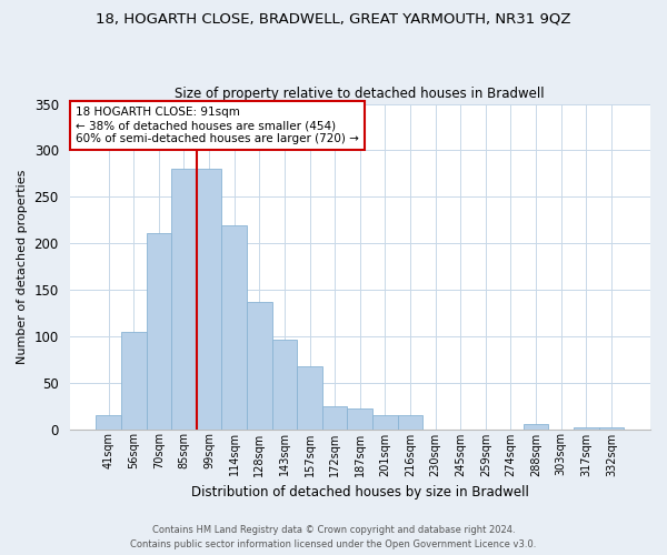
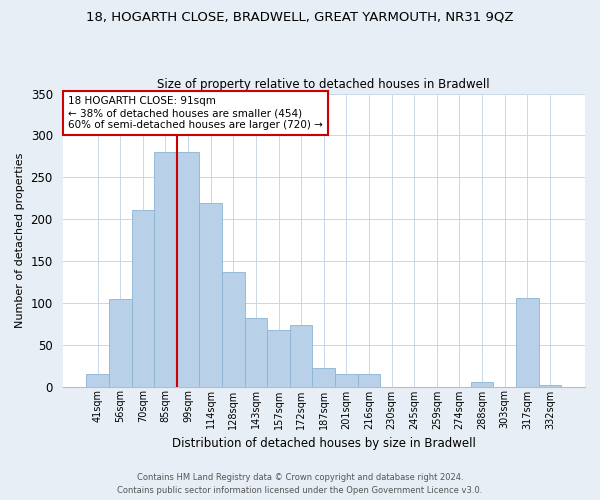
143sqm: 96 -> 82
172sqm: 25 -> 74
317sqm: 2 -> 106
